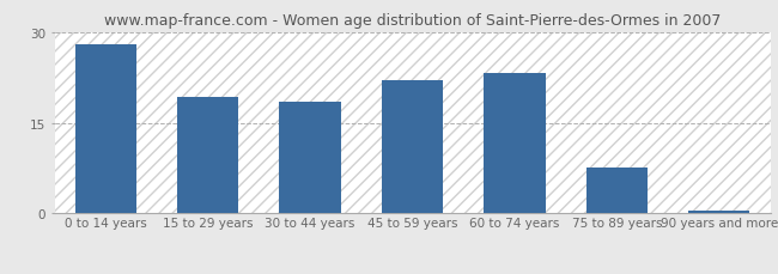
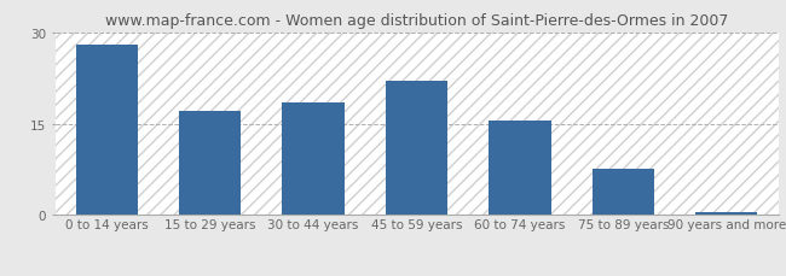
15 to 29 years: 19.2 -> 17.0
60 to 74 years: 23.2 -> 15.5
